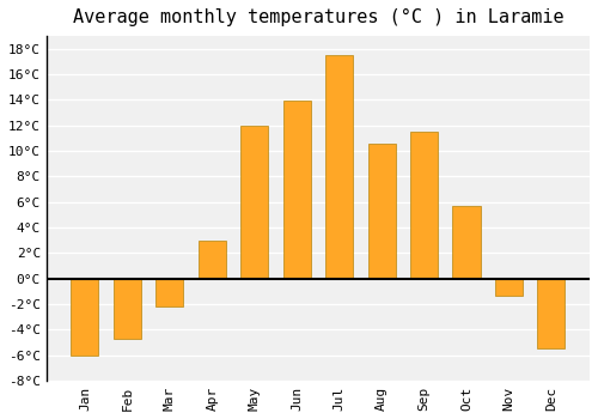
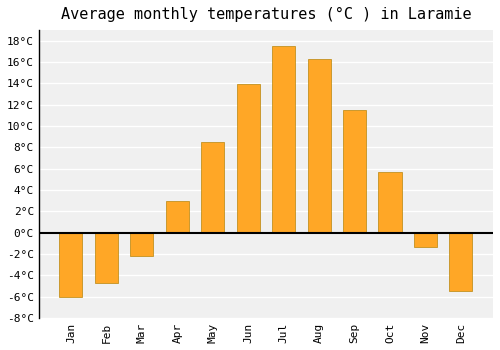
May: 12.0°C -> 8.5°C
Aug: 10.6°C -> 16.3°C
